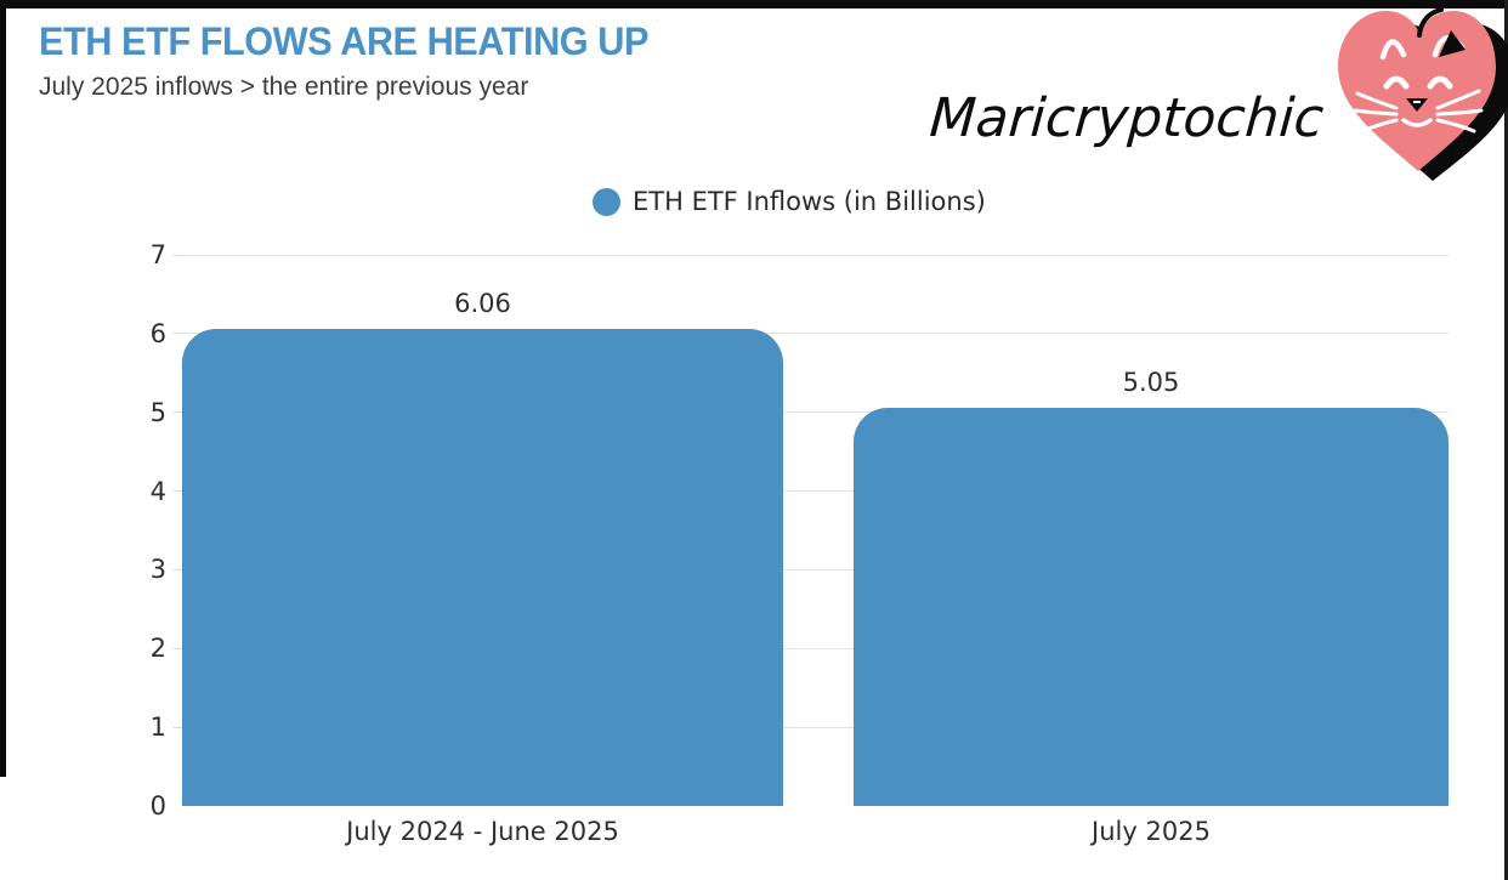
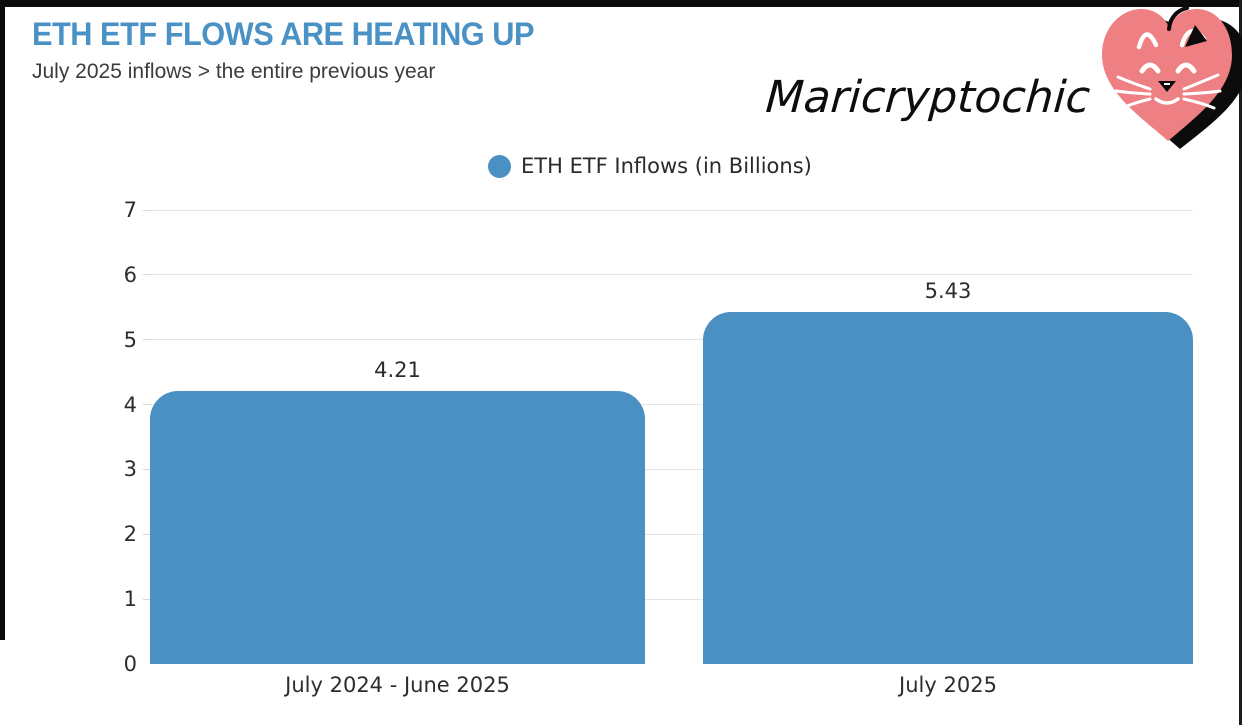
July 2024 - June 2025: 6.06 -> 4.21
July 2025: 5.05 -> 5.43
